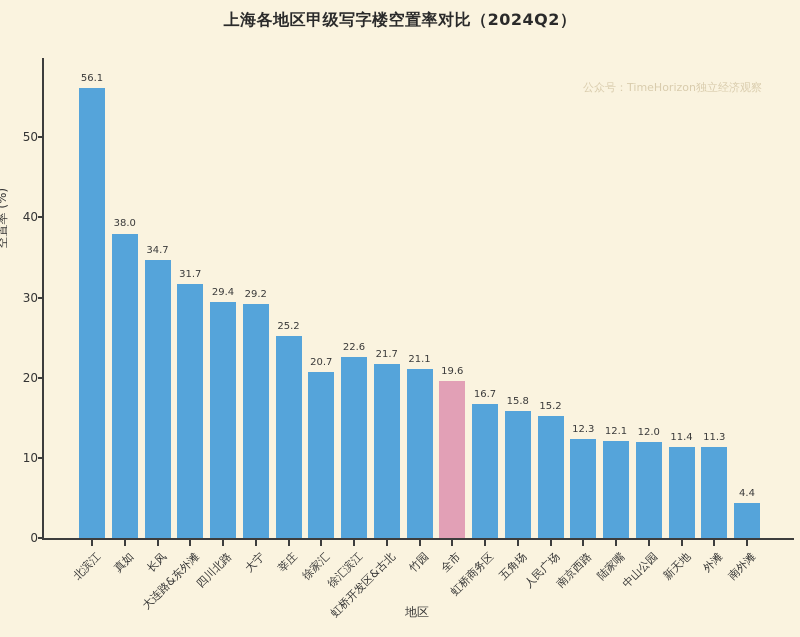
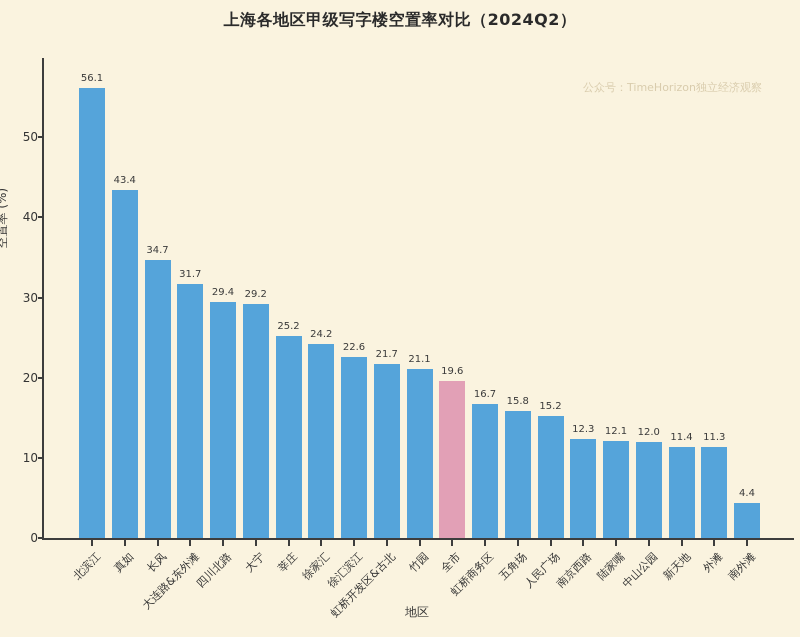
真如: 38.0 -> 43.4
徐家汇: 20.7 -> 24.2
